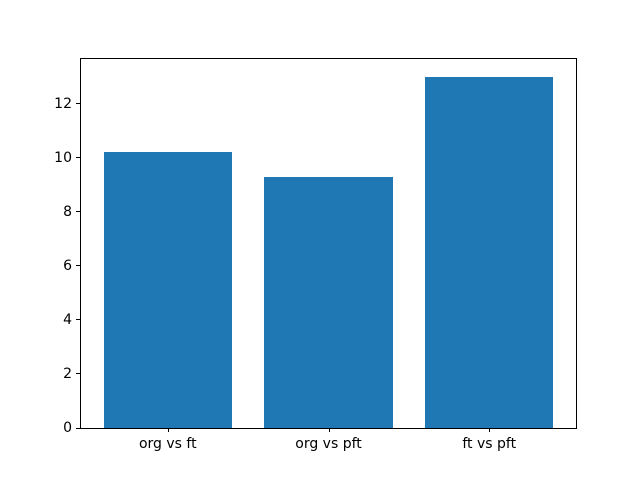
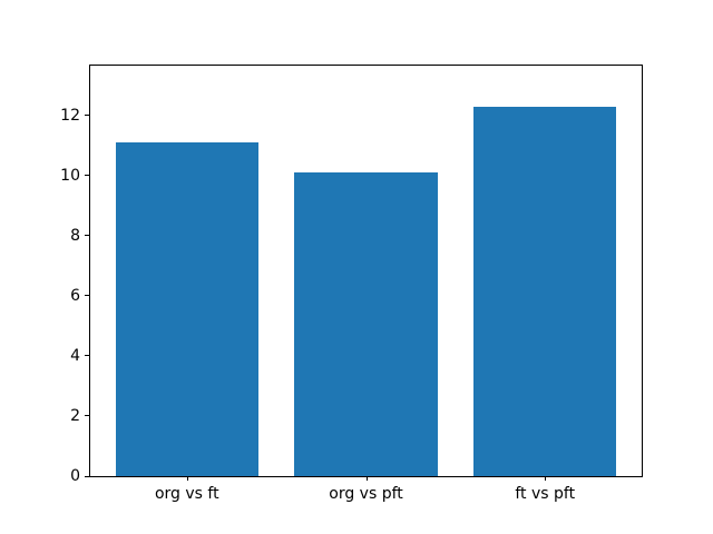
org vs ft: 10.2 -> 11.1
org vs pft: 9.3 -> 10.1
ft vs pft: 13.0 -> 12.3
